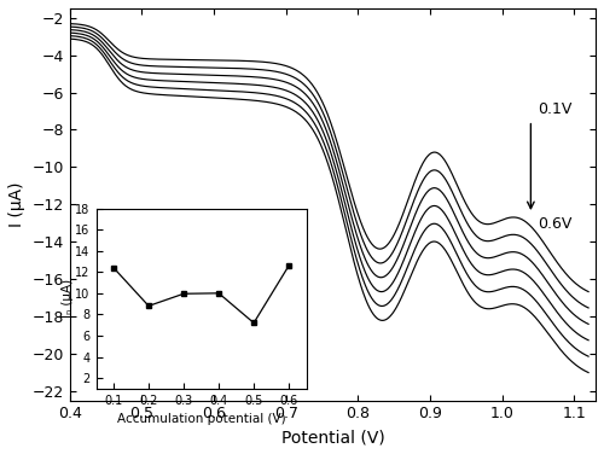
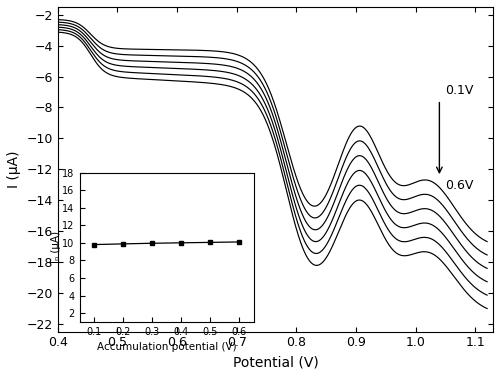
0.1: 12.4 -> 9.8
0.2: 8.8 -> 9.9
0.5: 7.2 -> 10.1
0.6: 12.6 -> 10.1
